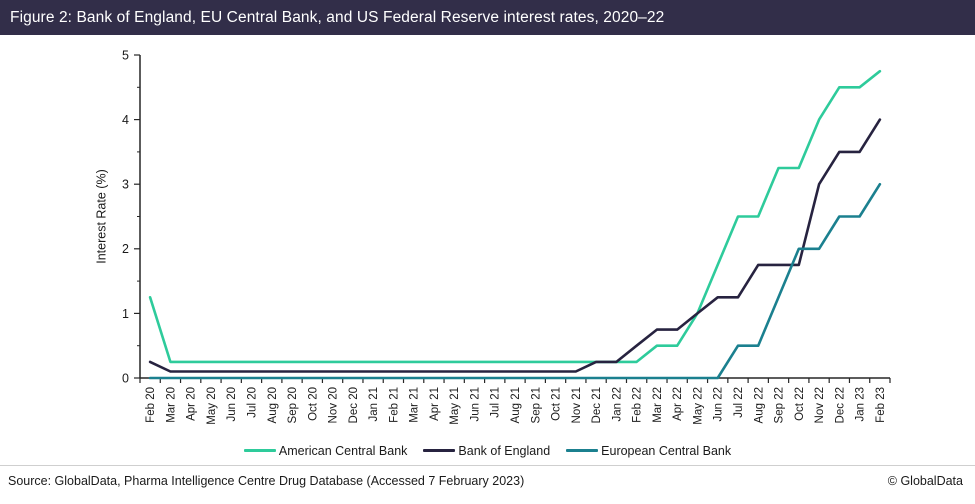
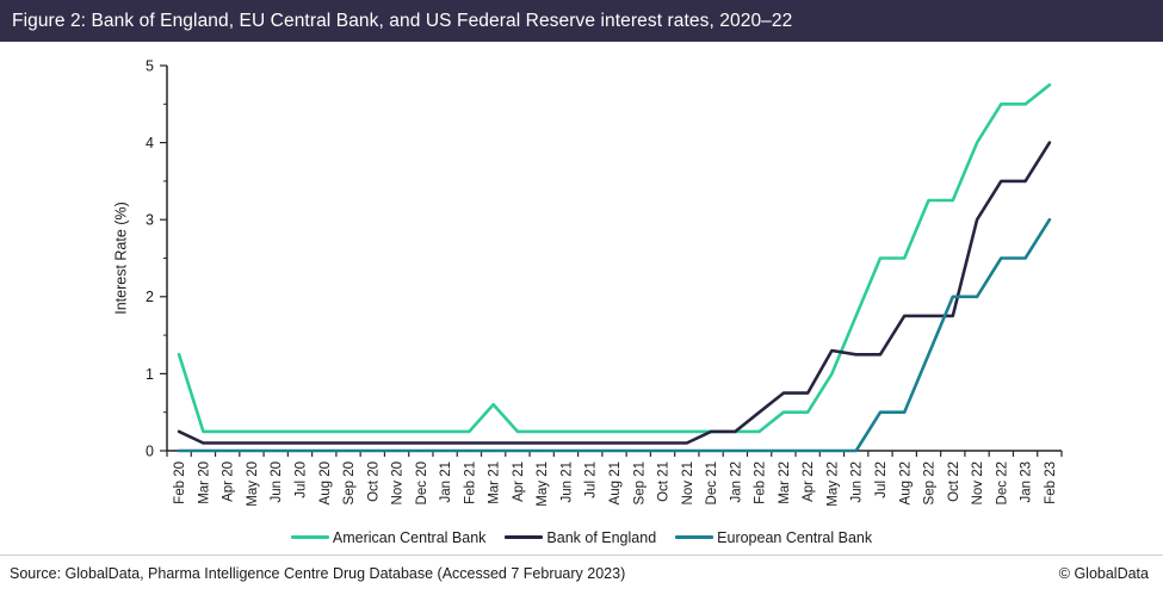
American Central Bank/Mar 21: 0.2 -> 0.6
Bank of England/May 22: 1.0 -> 1.3
